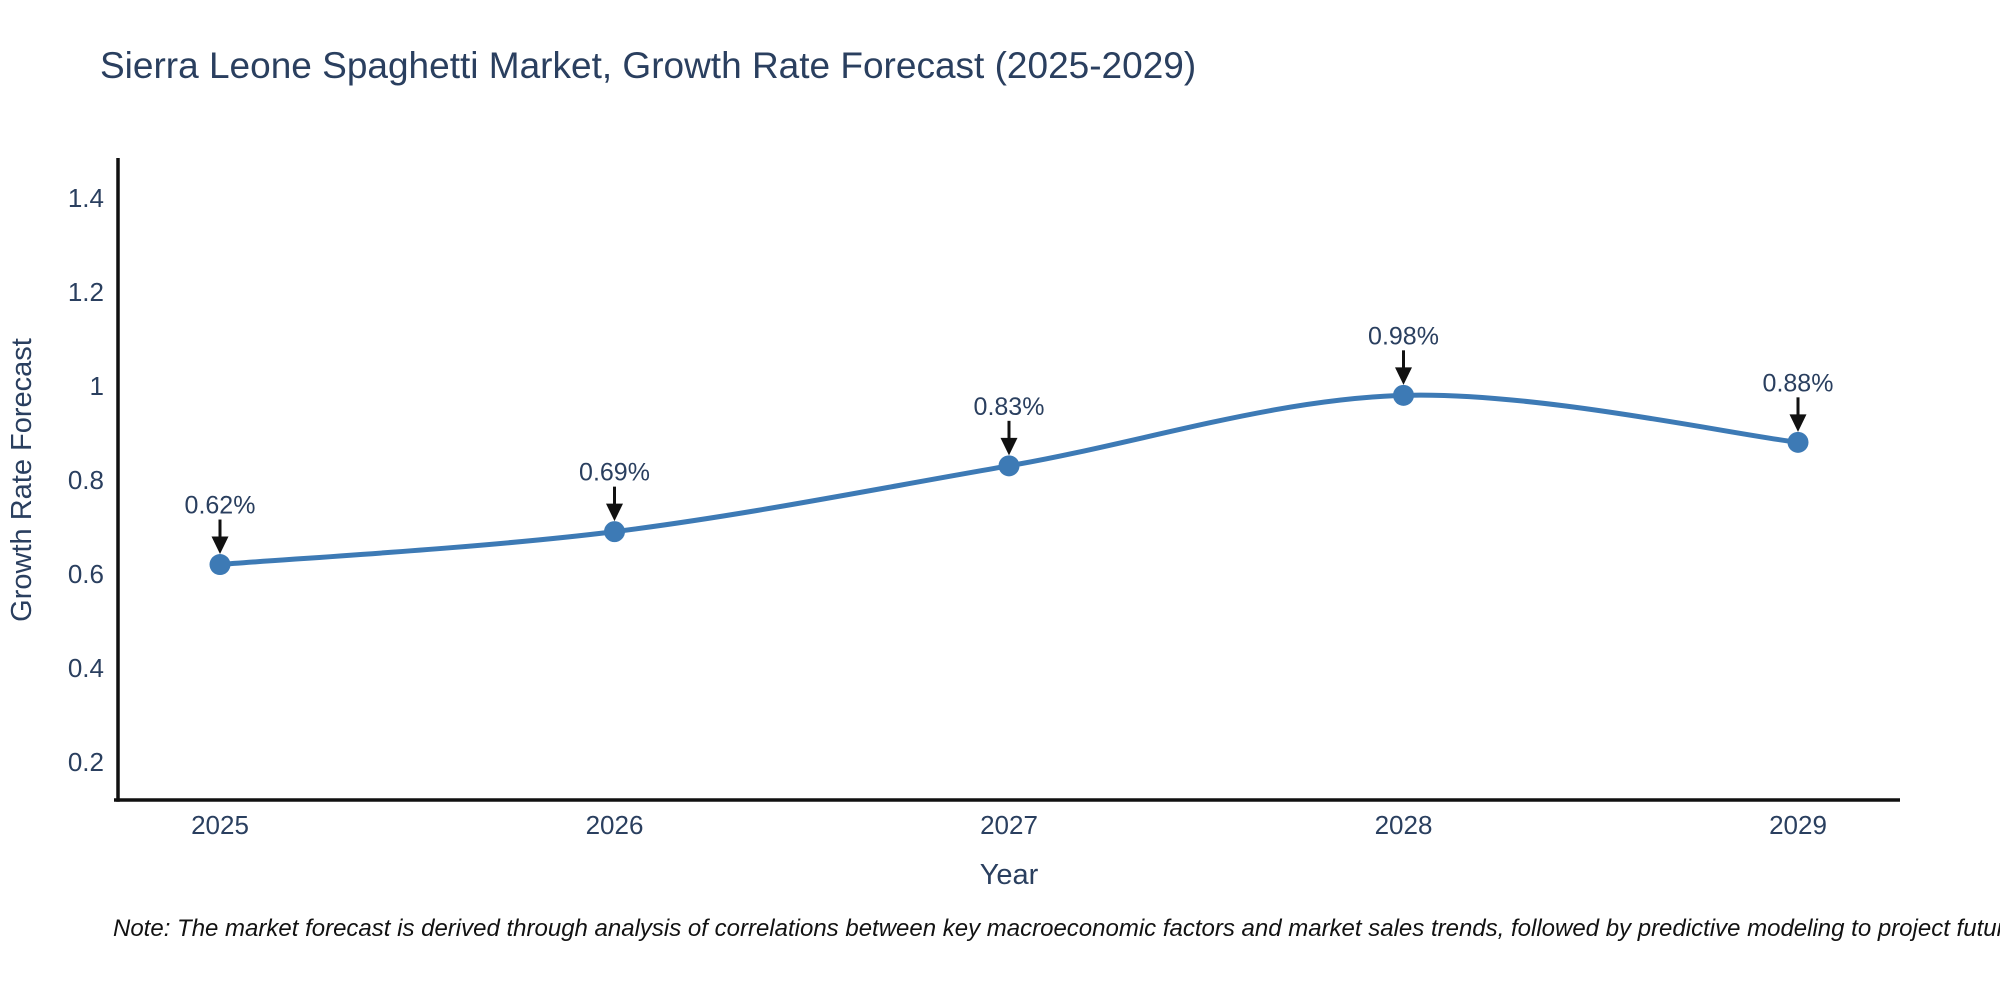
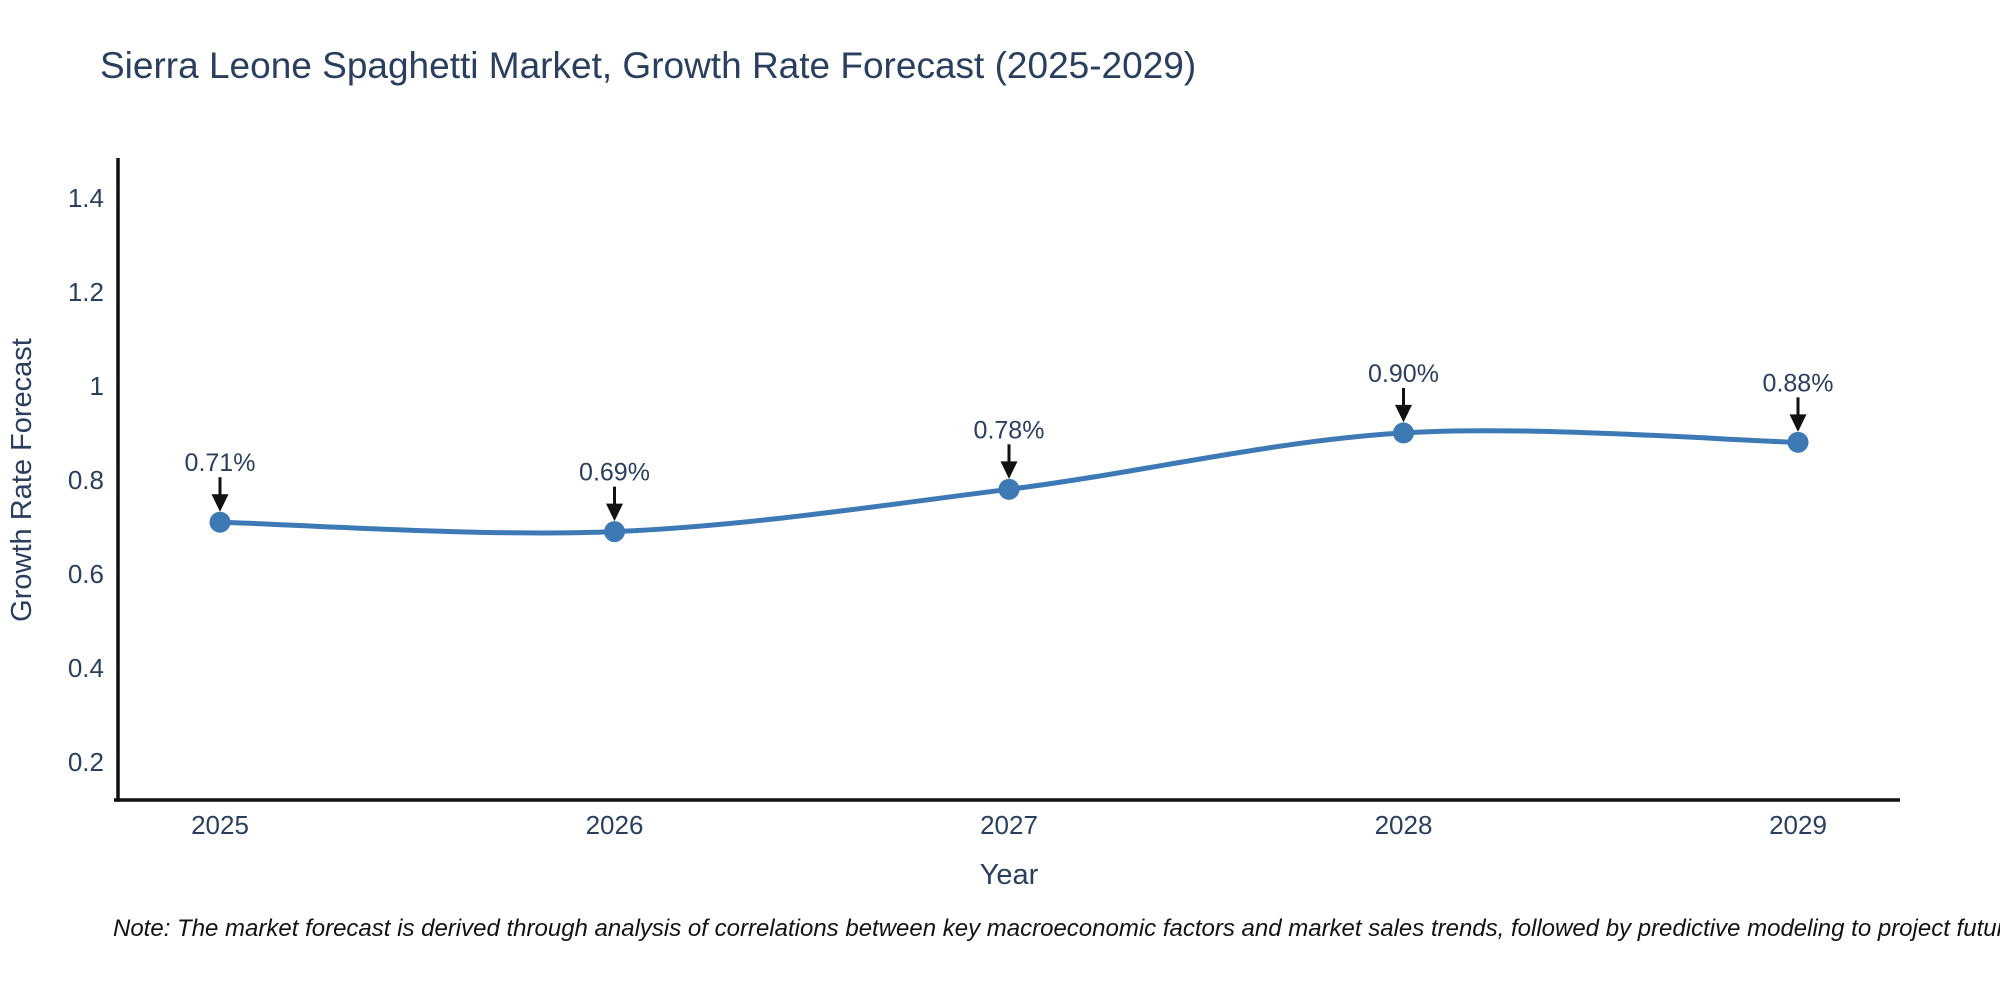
2025: 0.62% -> 0.71%
2027: 0.83% -> 0.78%
2028: 0.98% -> 0.90%
